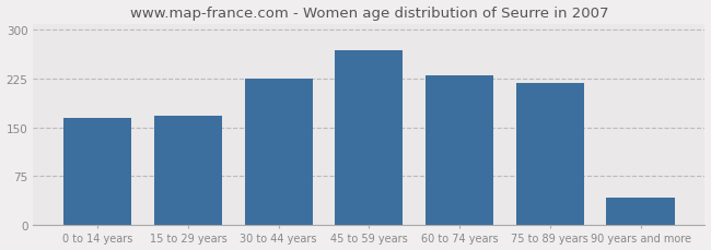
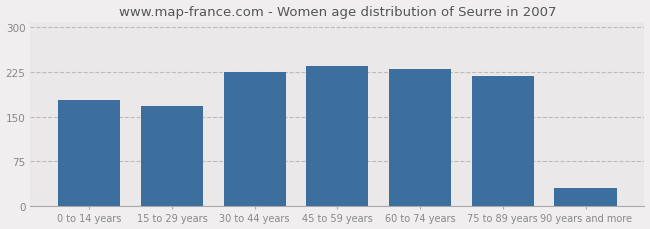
0 to 14 years: 164 -> 178
45 to 59 years: 268 -> 235
90 years and more: 42 -> 30
